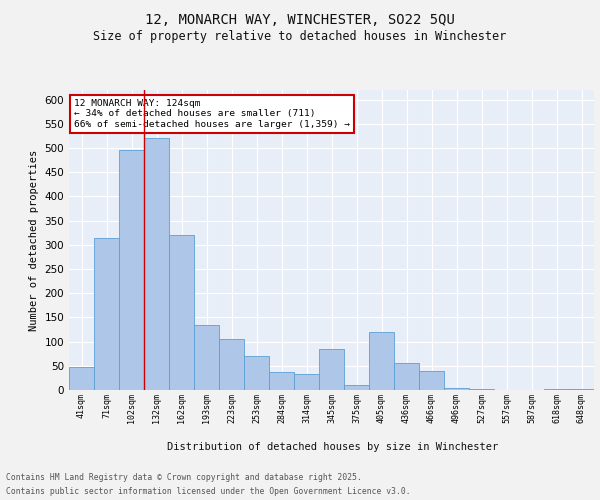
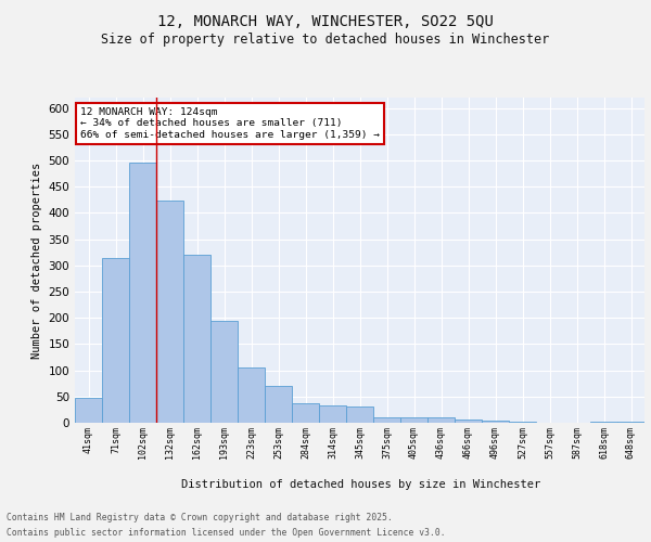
132sqm: 520 -> 424
193sqm: 135 -> 195
345sqm: 85 -> 30
405sqm: 120 -> 10
436sqm: 55 -> 11
466sqm: 40 -> 7
